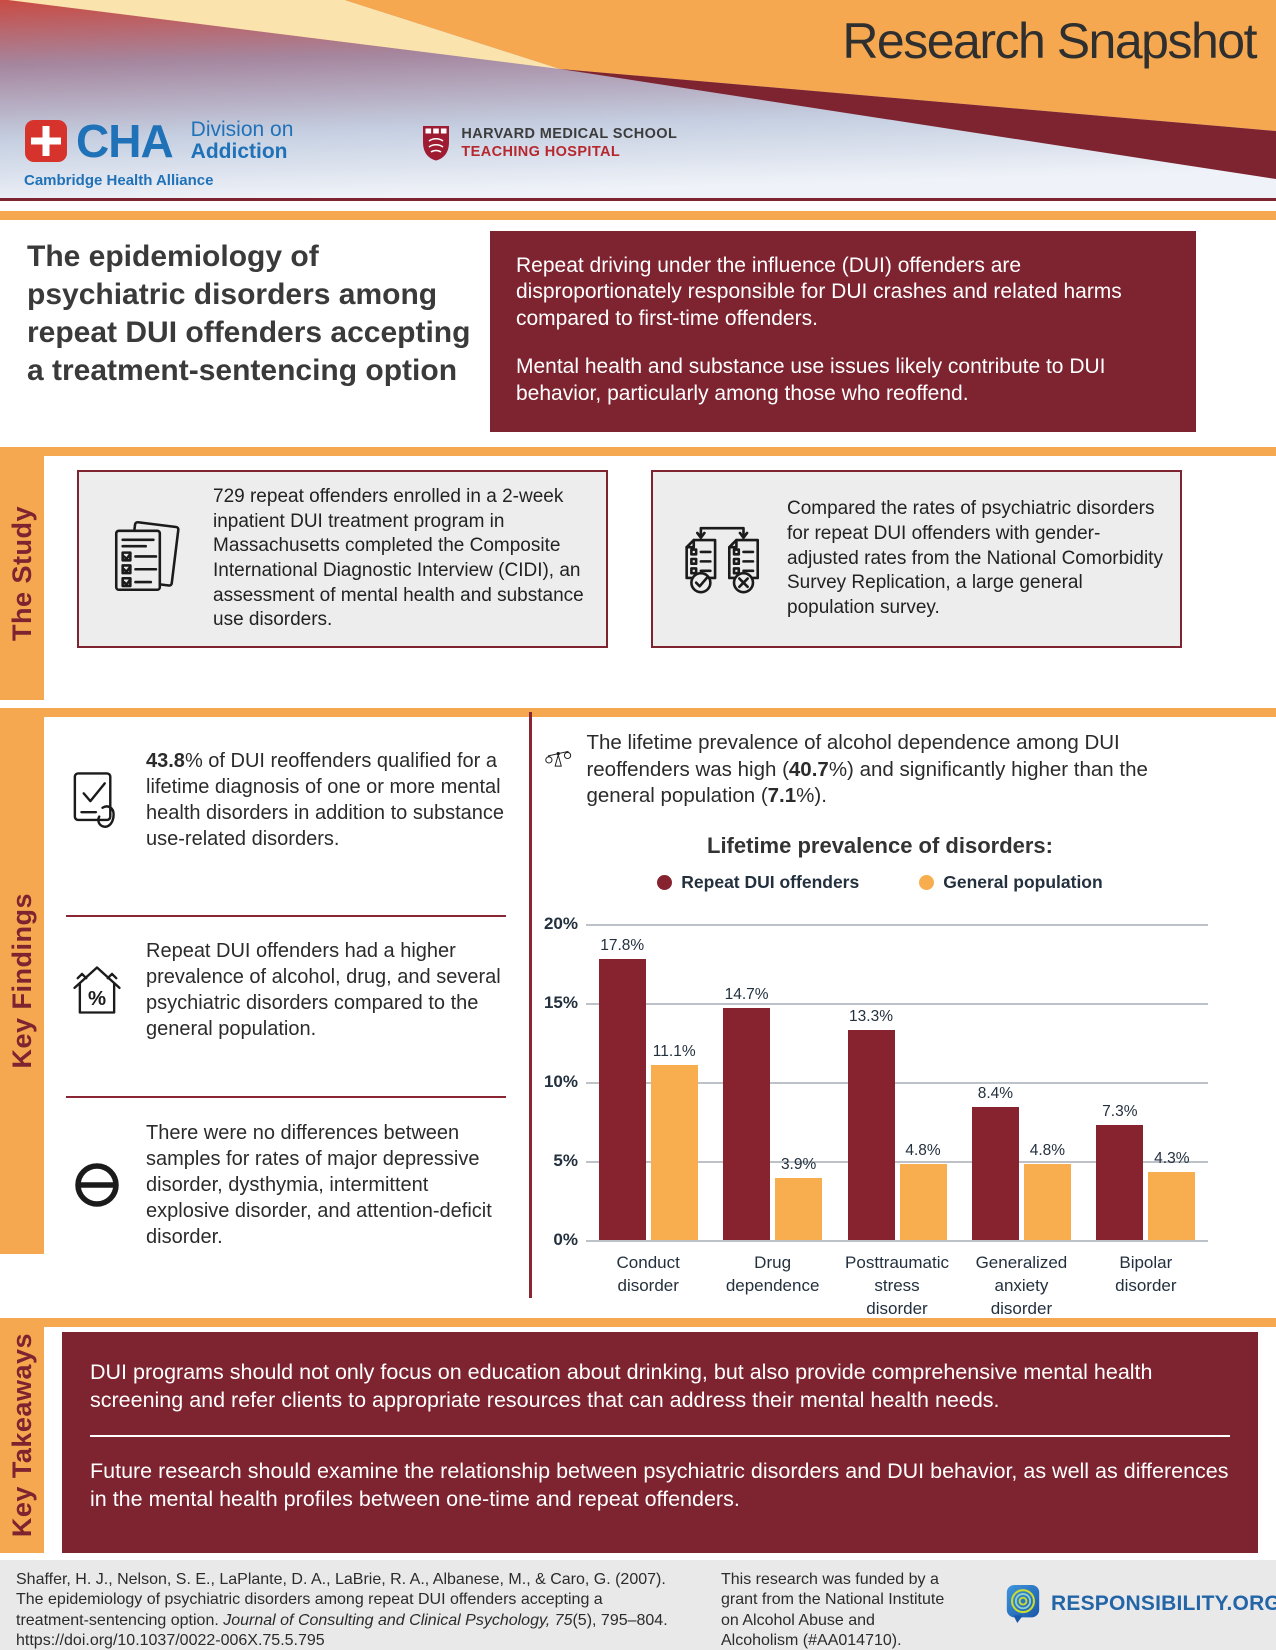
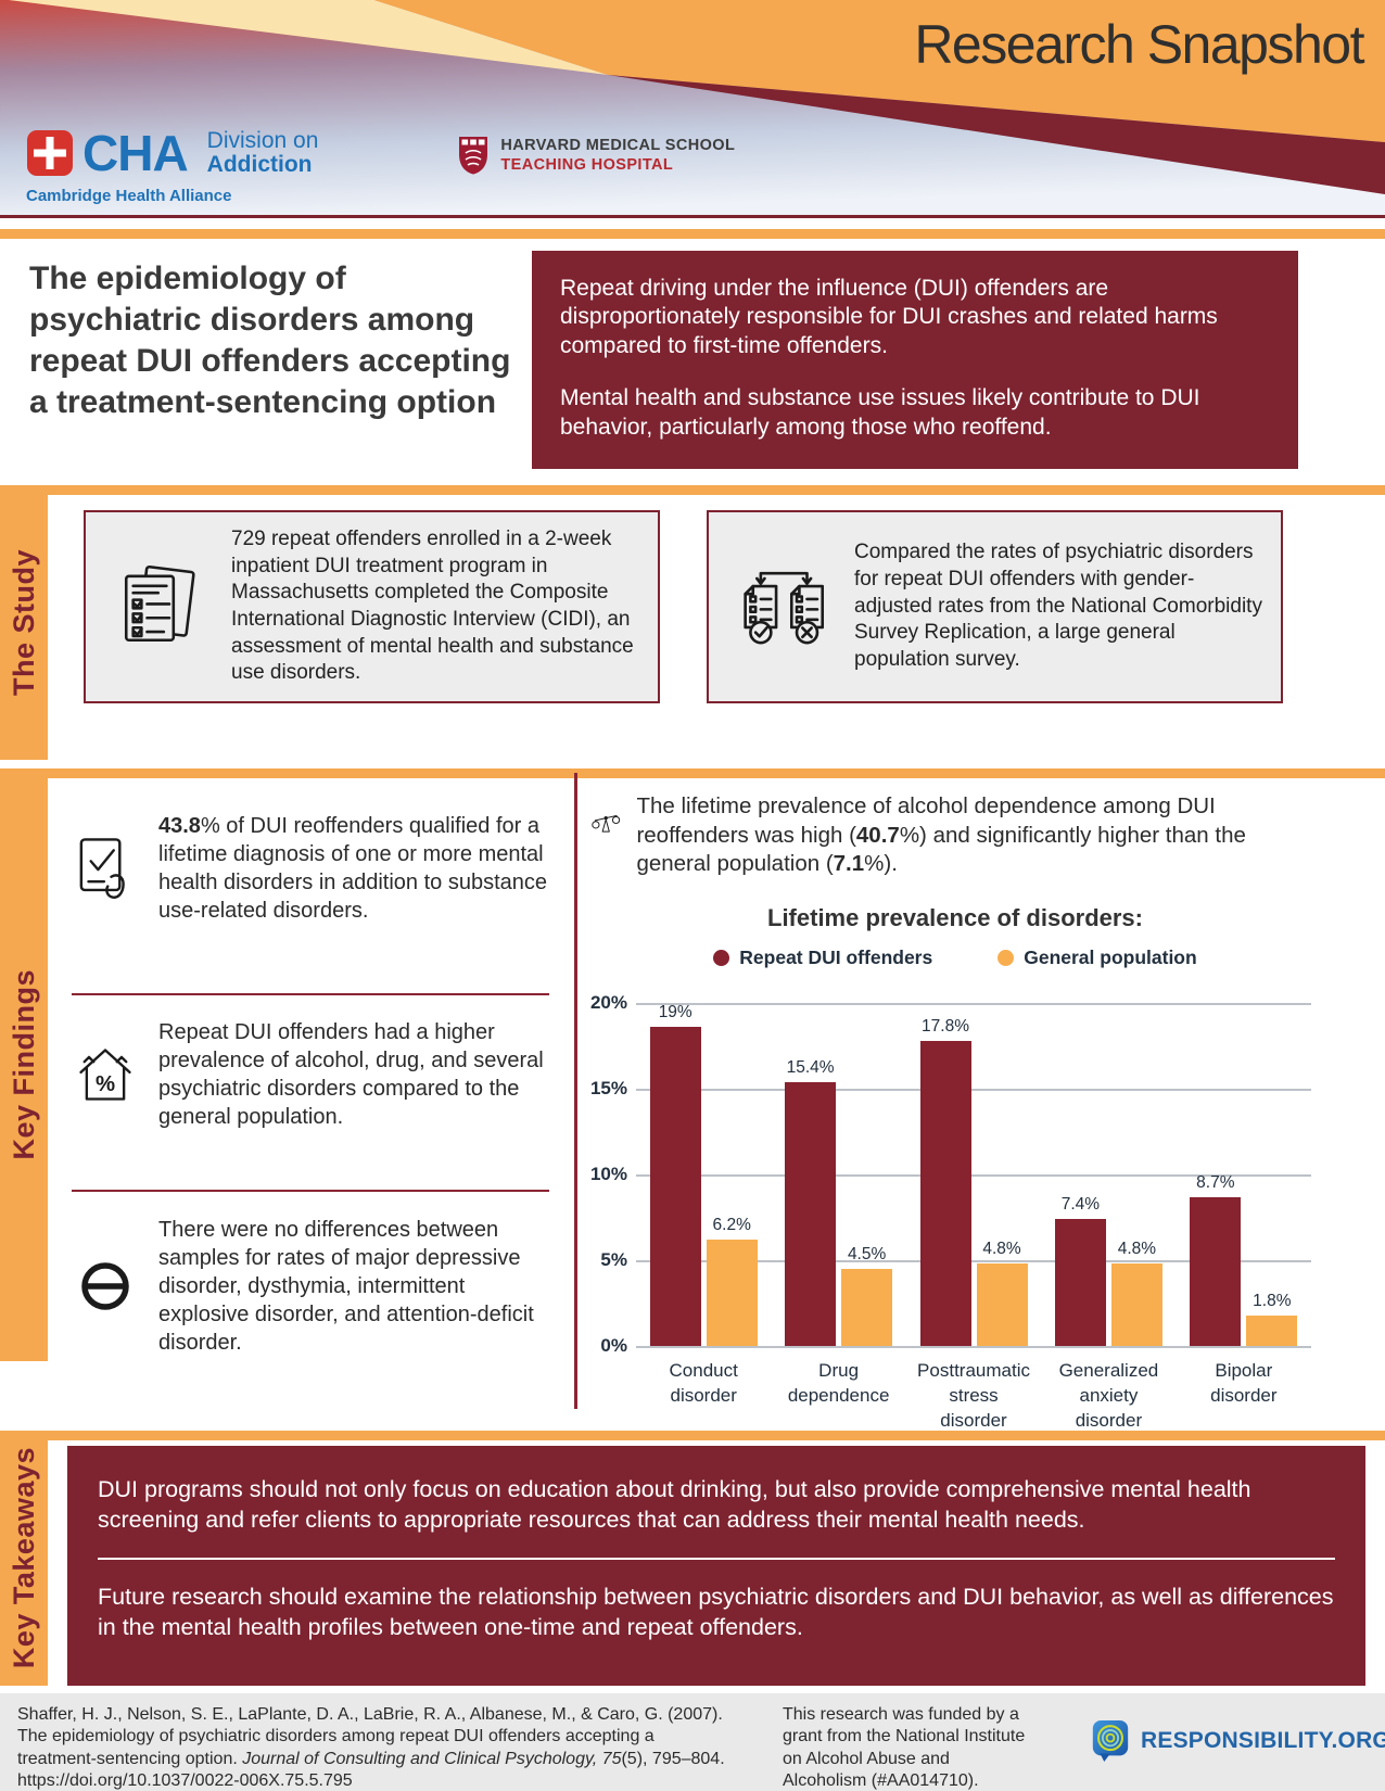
Repeat DUI offenders/Conduct disorder: 17.8% -> 19%
General population/Conduct disorder: 11.1% -> 6.2%
Repeat DUI offenders/Drug dependence: 14.7% -> 15.4%
General population/Drug dependence: 3.9% -> 4.5%
Repeat DUI offenders/Posttraumatic stress disorder: 13.3% -> 17.8%
Repeat DUI offenders/Generalized anxiety disorder: 8.4% -> 7.4%
Repeat DUI offenders/Bipolar disorder: 7.3% -> 8.7%
General population/Bipolar disorder: 4.3% -> 1.8%
